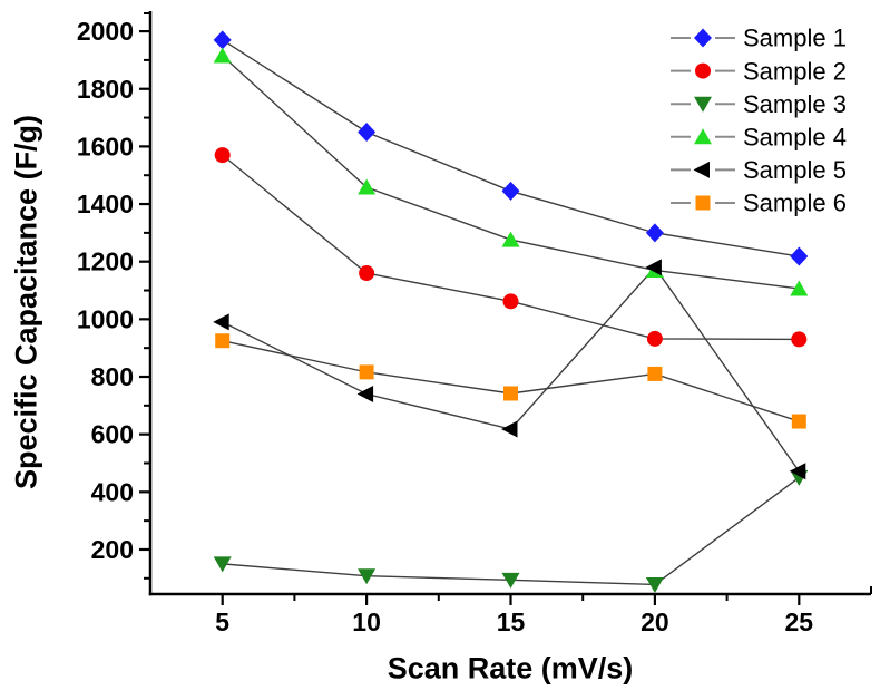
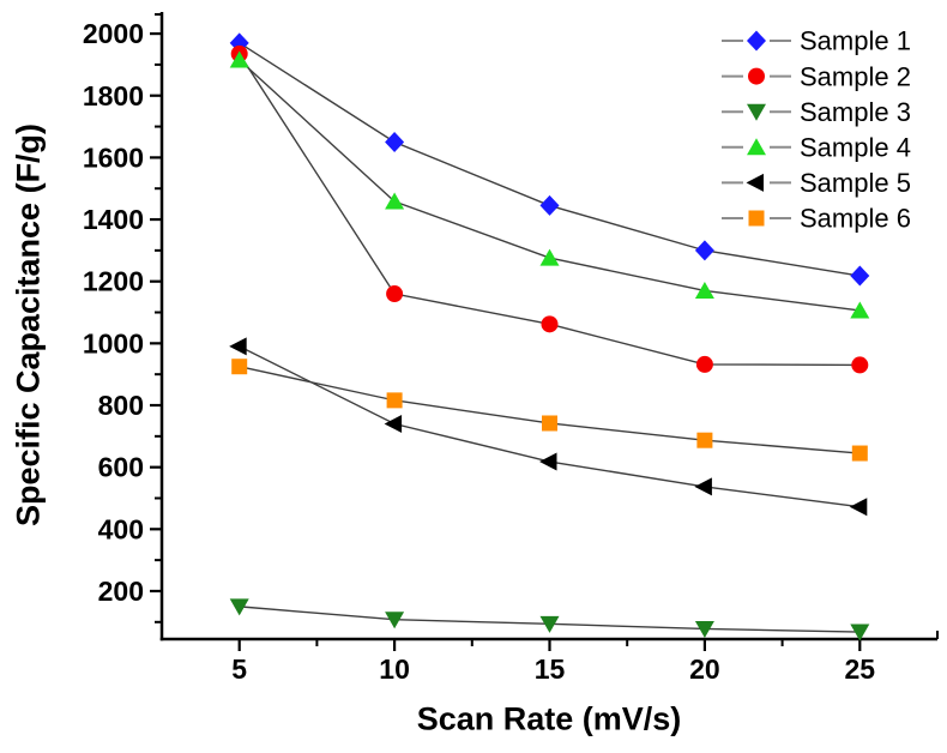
Sample 2/5: 1570 -> 1940
Sample 5/20: 1180 -> 540
Sample 6/20: 810 -> 690
Sample 3/25: 450 -> 70
